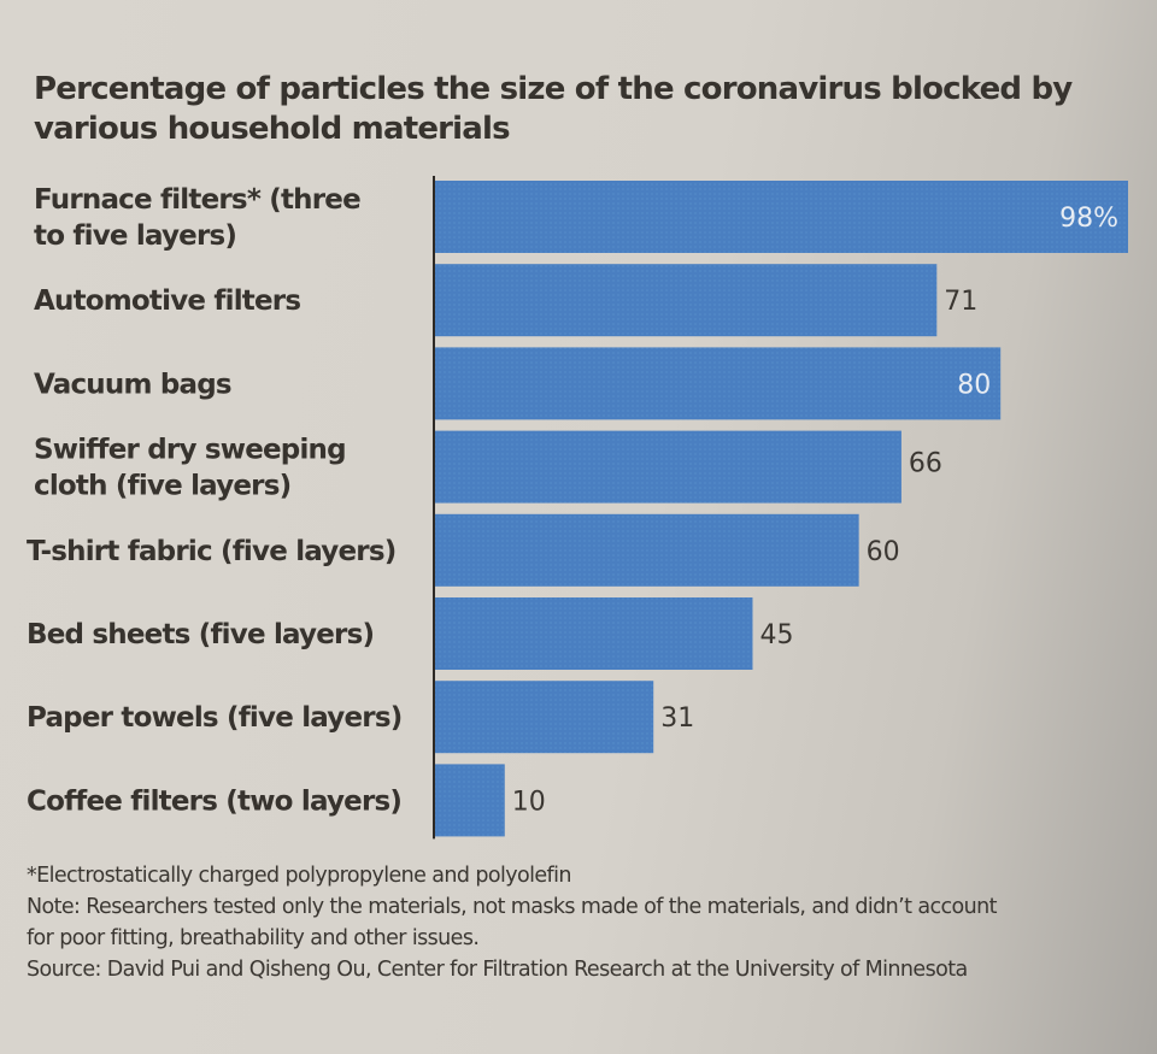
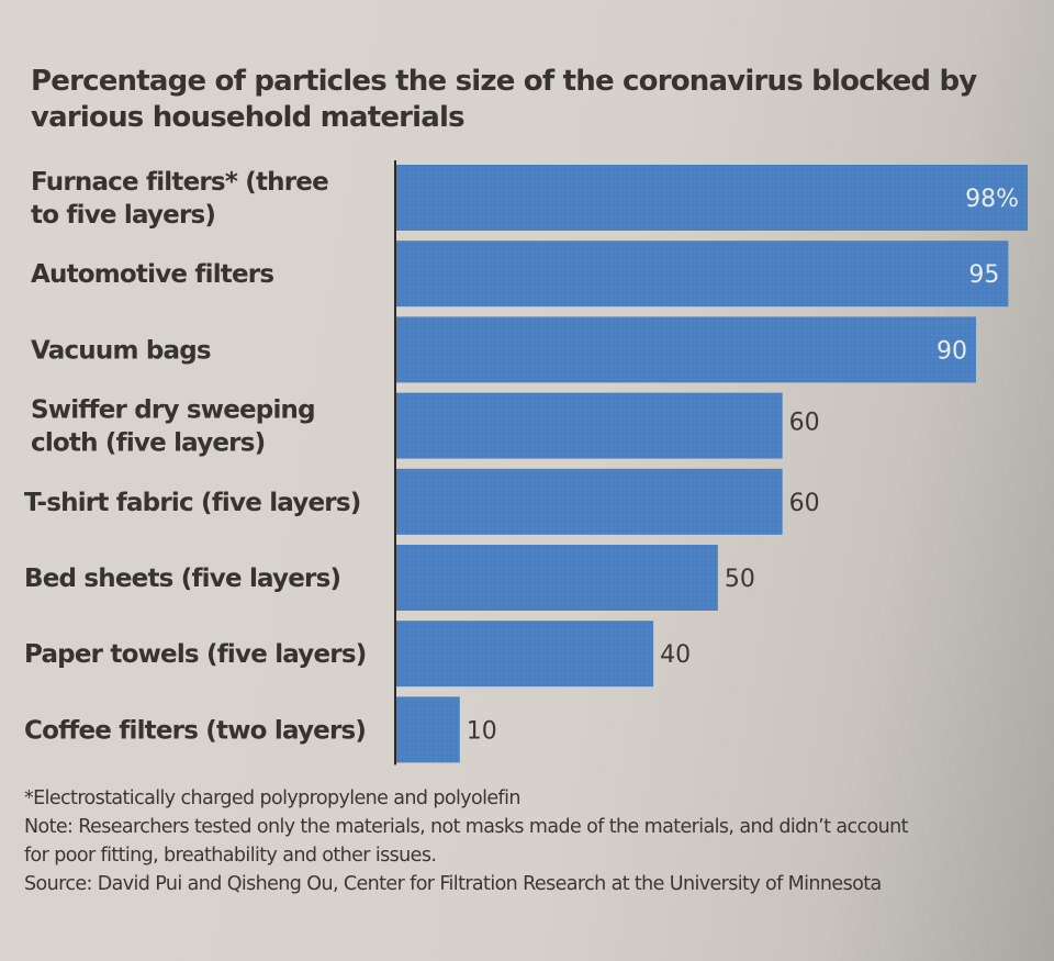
Automotive filters: 71 -> 95
Vacuum bags: 80 -> 90
Swiffer dry sweeping cloth (five layers): 66 -> 60
Bed sheets (five layers): 45 -> 50
Paper towels (five layers): 31 -> 40
